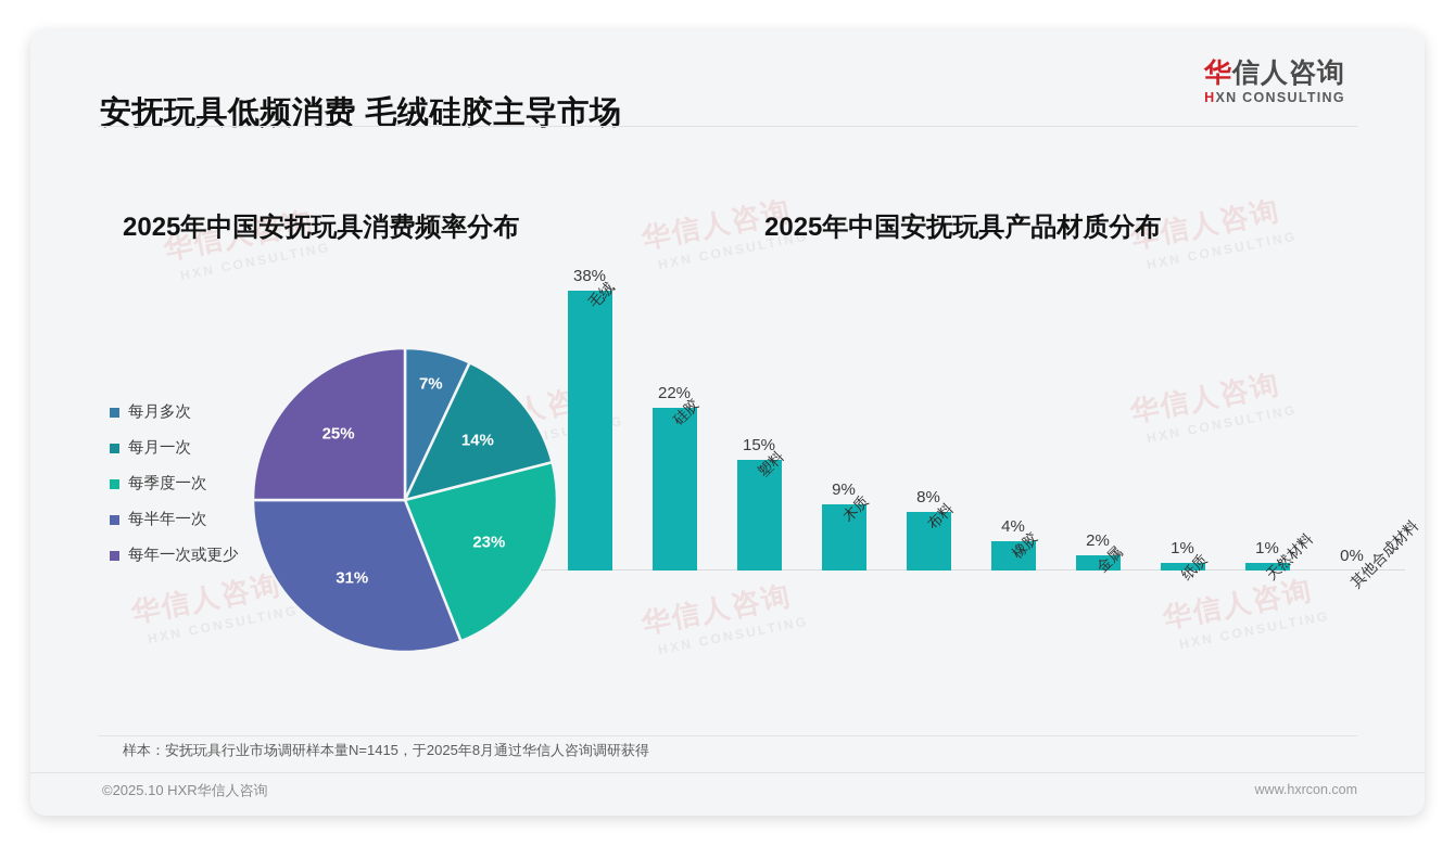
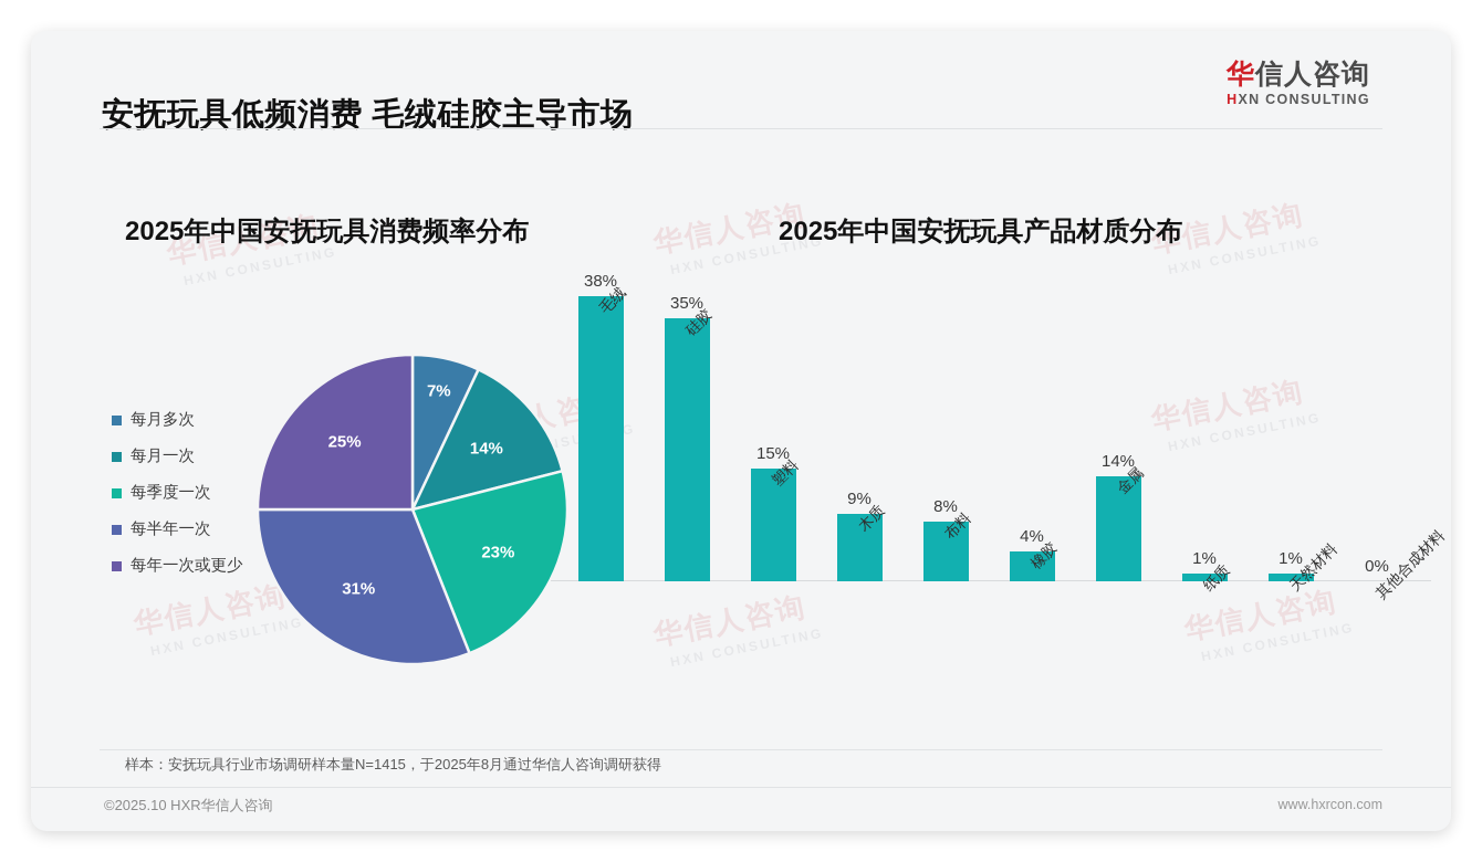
2025年中国安抚玩具产品材质分布/硅胶: 22% -> 35%
2025年中国安抚玩具产品材质分布/金属: 2% -> 14%
